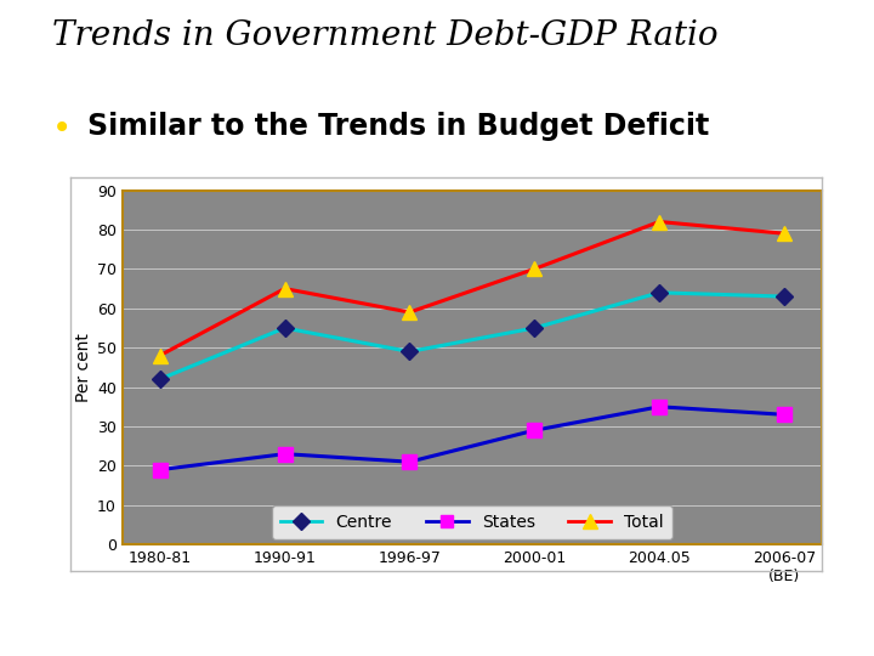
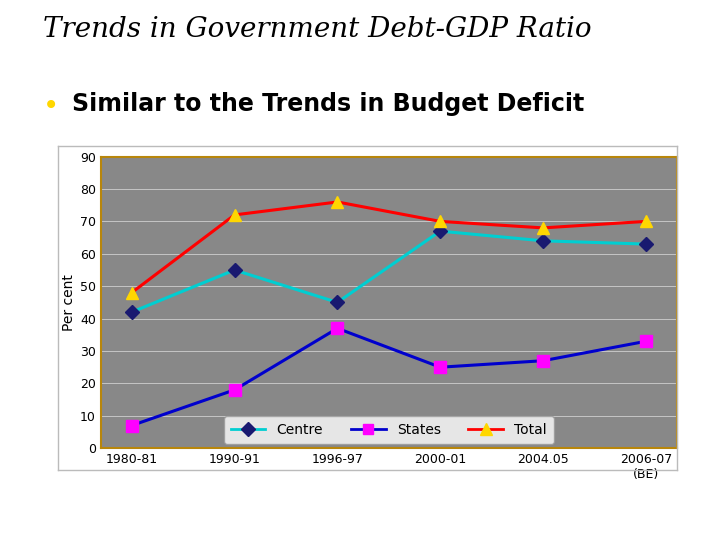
States/1980-81: 19 -> 7
States/1990-91: 23 -> 18
Total/1990-91: 65 -> 72
Centre/1996-97: 49 -> 45
States/1996-97: 21 -> 37
Total/1996-97: 59 -> 76
Centre/2000-01: 55 -> 67
States/2000-01: 29 -> 25
States/2004.05: 35 -> 27
Total/2004.05: 82 -> 68
Total/2006-07 (BE): 79 -> 70
